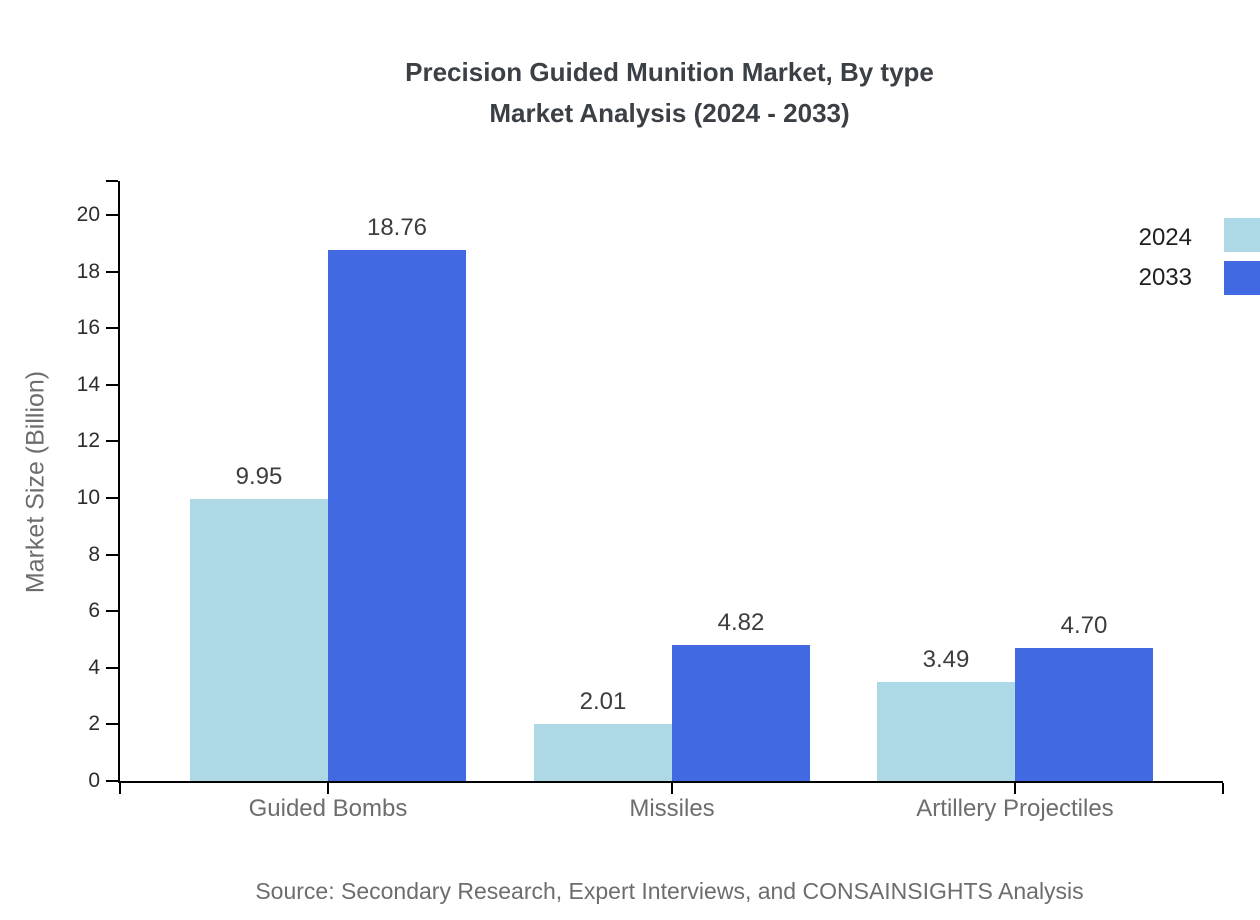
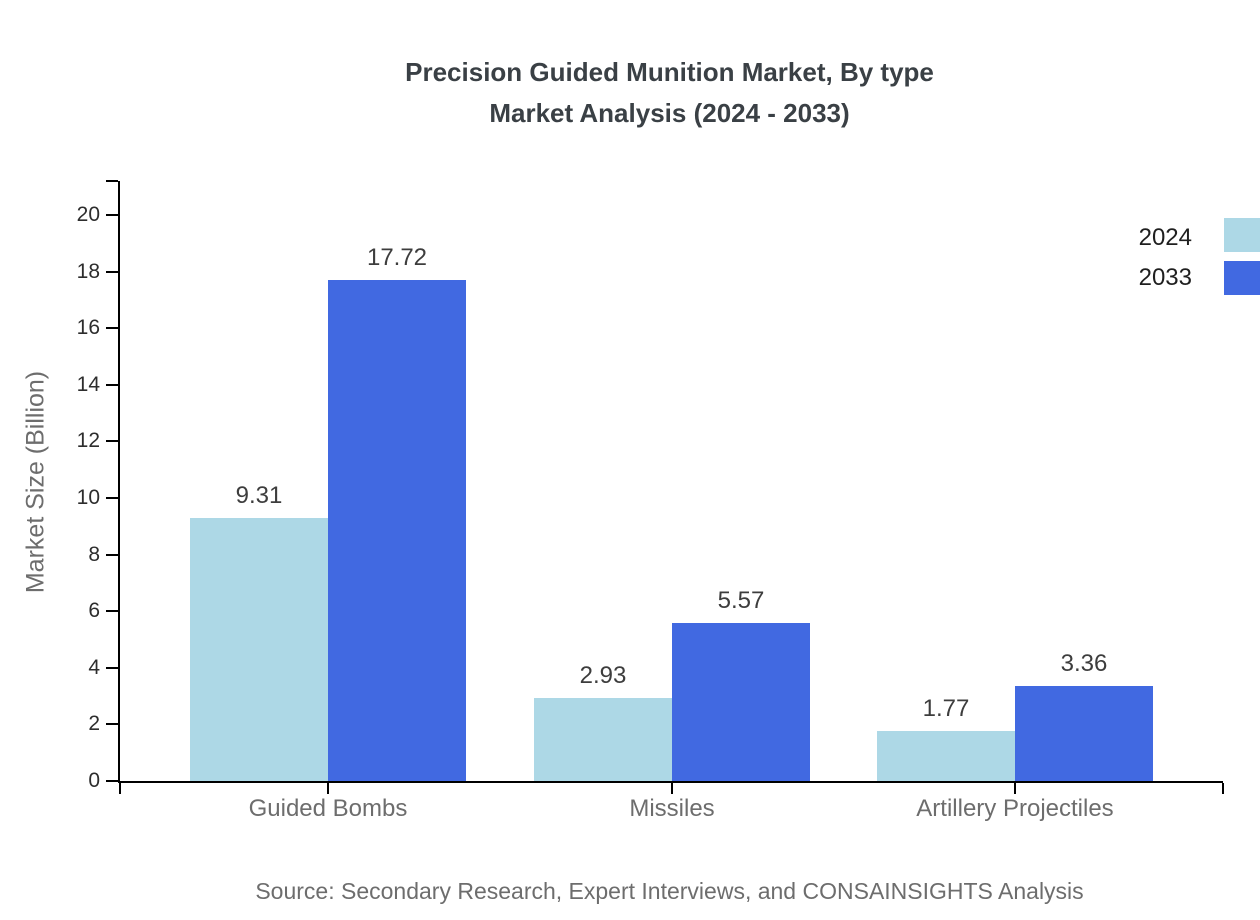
2024/Guided Bombs: 9.95 -> 9.31
2033/Guided Bombs: 18.76 -> 17.72
2024/Missiles: 2.01 -> 2.93
2033/Missiles: 4.82 -> 5.57
2024/Artillery Projectiles: 3.49 -> 1.77
2033/Artillery Projectiles: 4.70 -> 3.36
